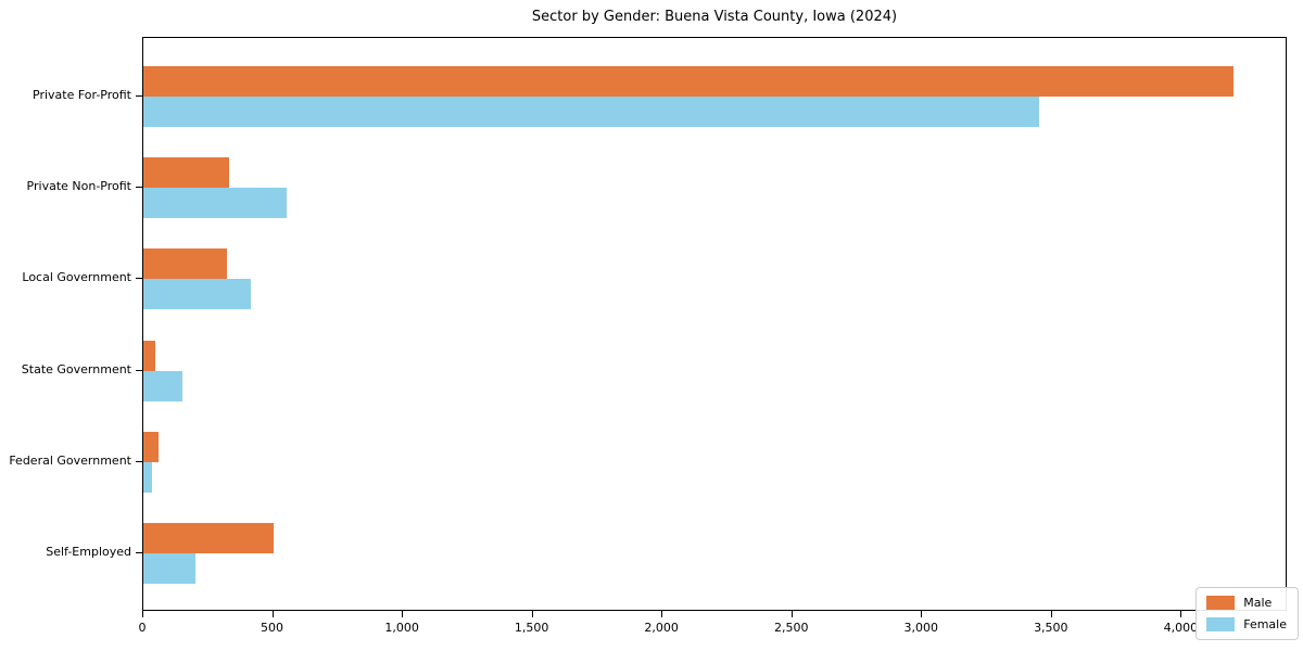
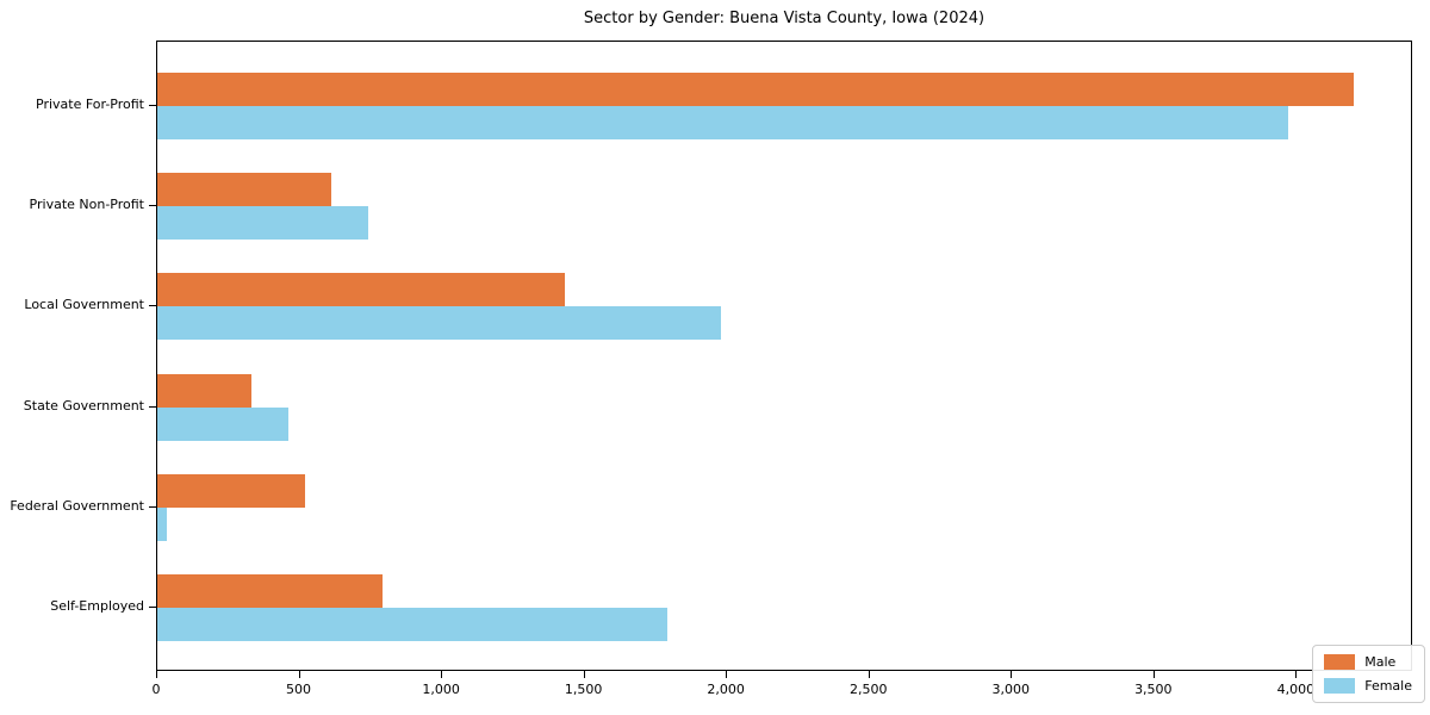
Female/Private For-Profit: 3450 -> 3970
Male/Private Non-Profit: 330 -> 610
Female/Private Non-Profit: 550 -> 740
Male/Local Government: 320 -> 1430
Female/Local Government: 420 -> 1980
Male/State Government: 40 -> 330
Female/State Government: 150 -> 460
Male/Federal Government: 60 -> 520
Male/Self-Employed: 500 -> 790
Female/Self-Employed: 200 -> 1790
